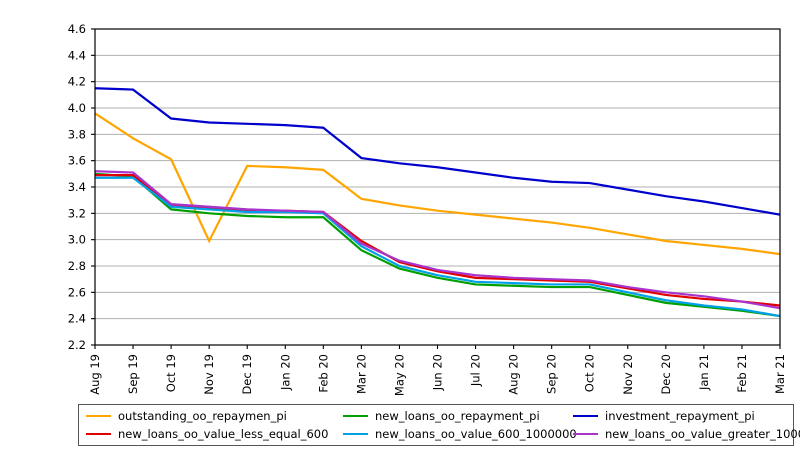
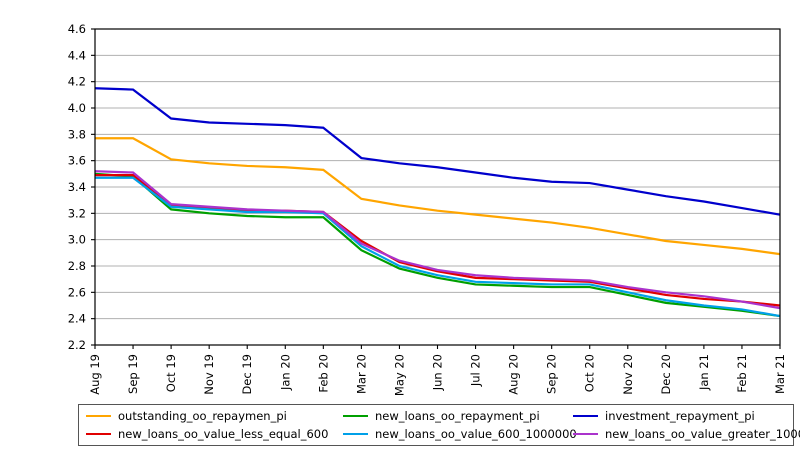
outstanding_oo_repaymen_pi/Aug 19: 3.96 -> 3.77
outstanding_oo_repaymen_pi/Nov 19: 2.99 -> 3.58
